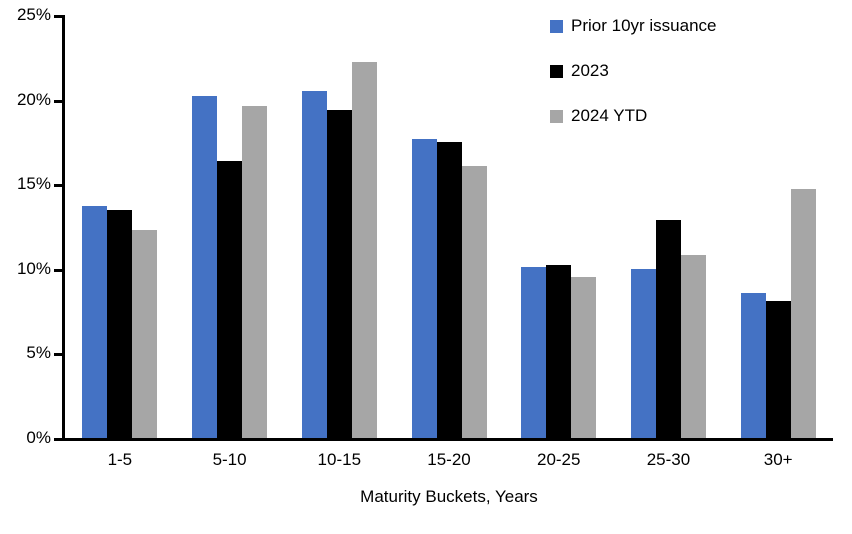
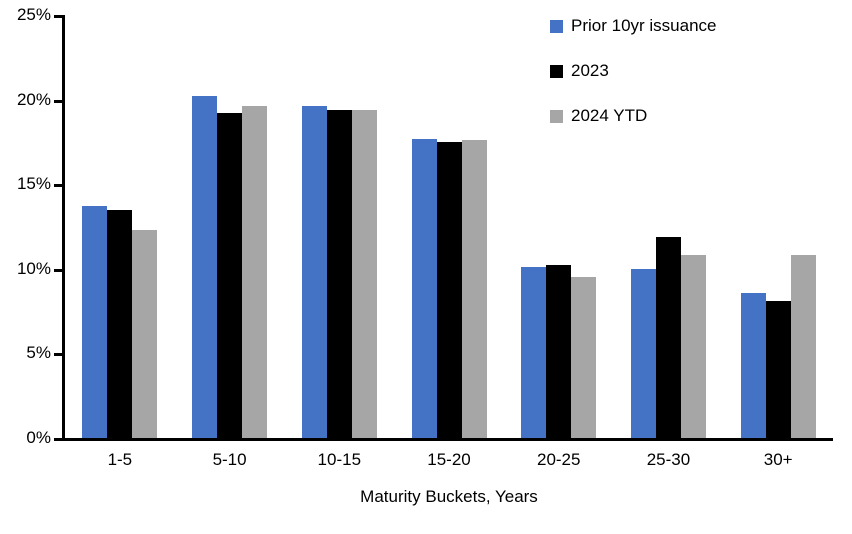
2023/5-10: 16.4% -> 19.2%
Prior 10yr issuance/10-15: 20.5% -> 19.6%
2024 YTD/10-15: 22.2% -> 19.4%
2024 YTD/15-20: 16.1% -> 17.6%
2023/25-30: 12.9% -> 11.9%
2024 YTD/30+: 14.7% -> 10.8%
